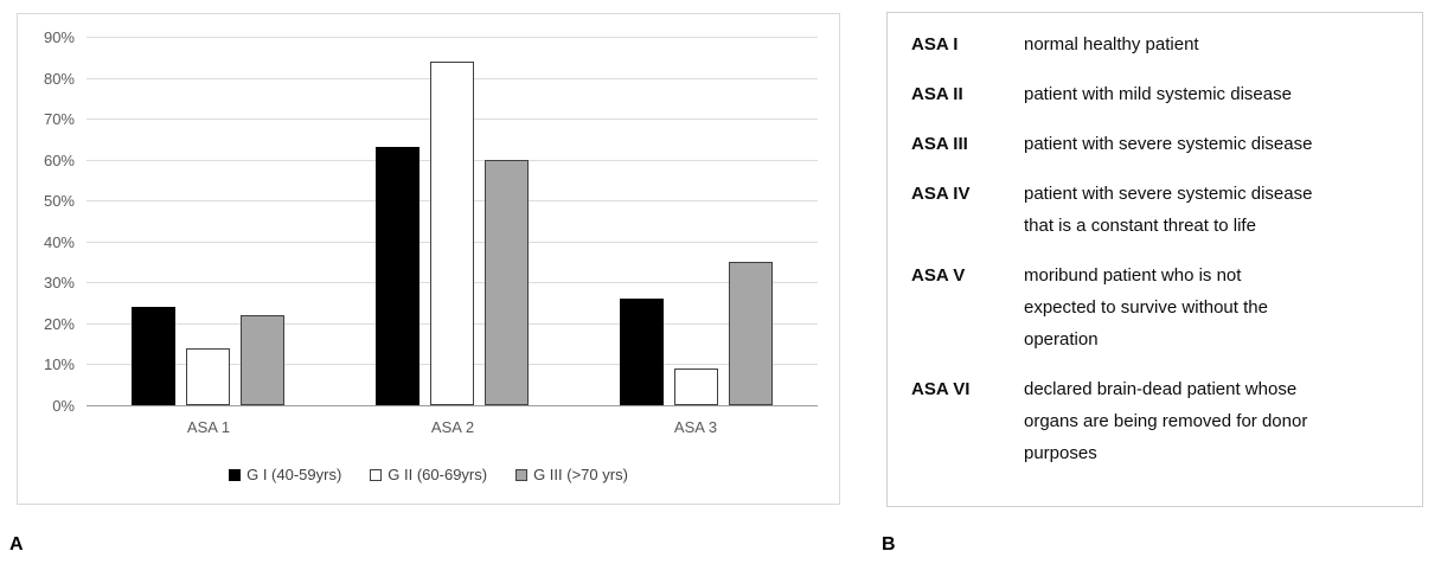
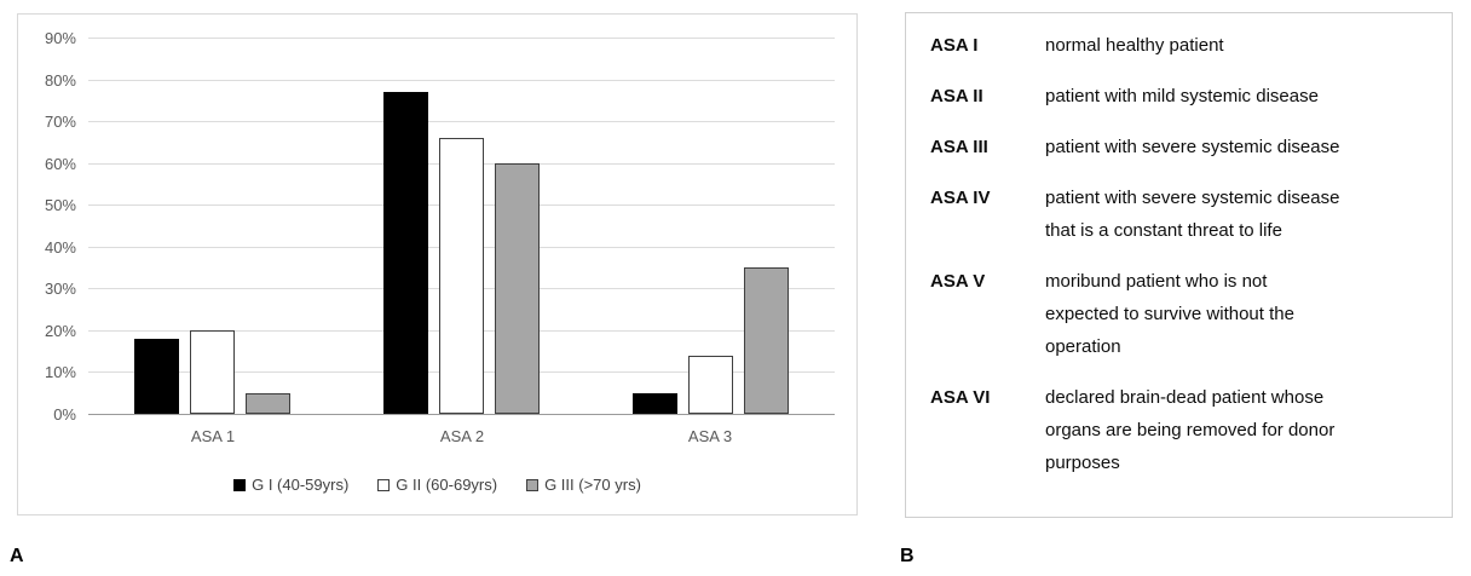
G I (40-59yrs)/ASA 1: 24% -> 18%
G II (60-69yrs)/ASA 1: 14% -> 20%
G III (>70 yrs)/ASA 1: 22% -> 5%
G I (40-59yrs)/ASA 2: 63% -> 77%
G II (60-69yrs)/ASA 2: 84% -> 66%
G I (40-59yrs)/ASA 3: 26% -> 5%
G II (60-69yrs)/ASA 3: 9% -> 14%
